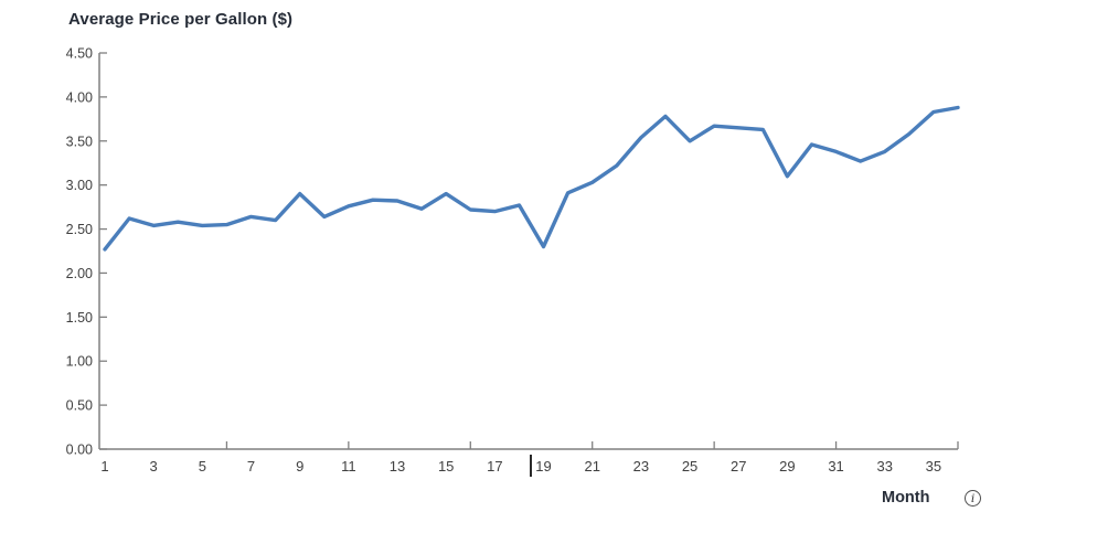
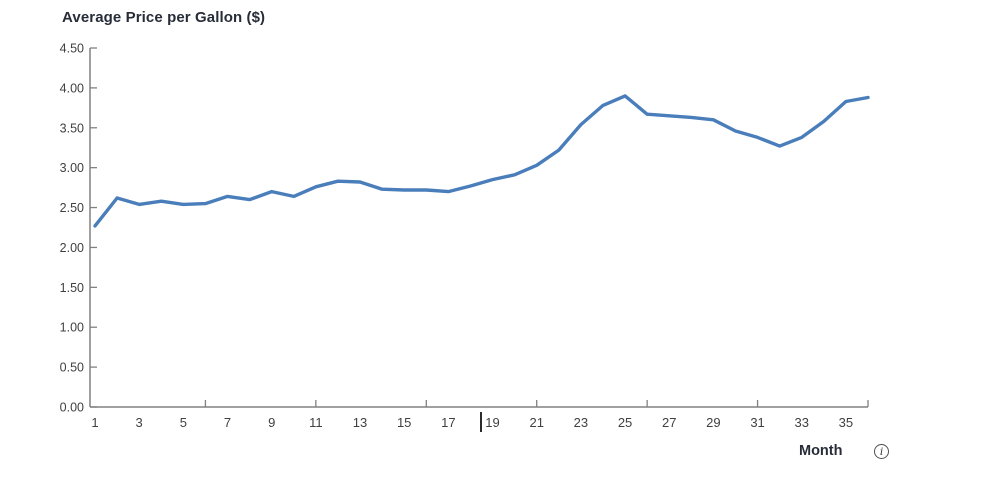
9: 2.9 -> 2.7
15: 2.9 -> 2.7
19: 2.3 -> 2.9
25: 3.5 -> 3.9
29: 3.1 -> 3.6
